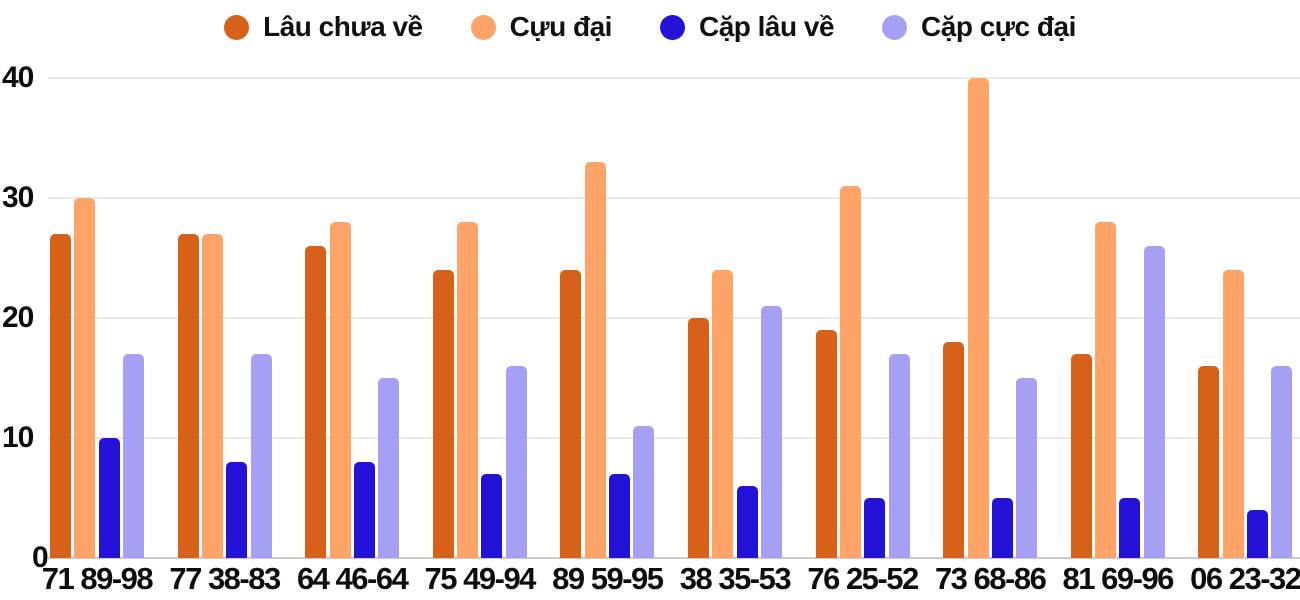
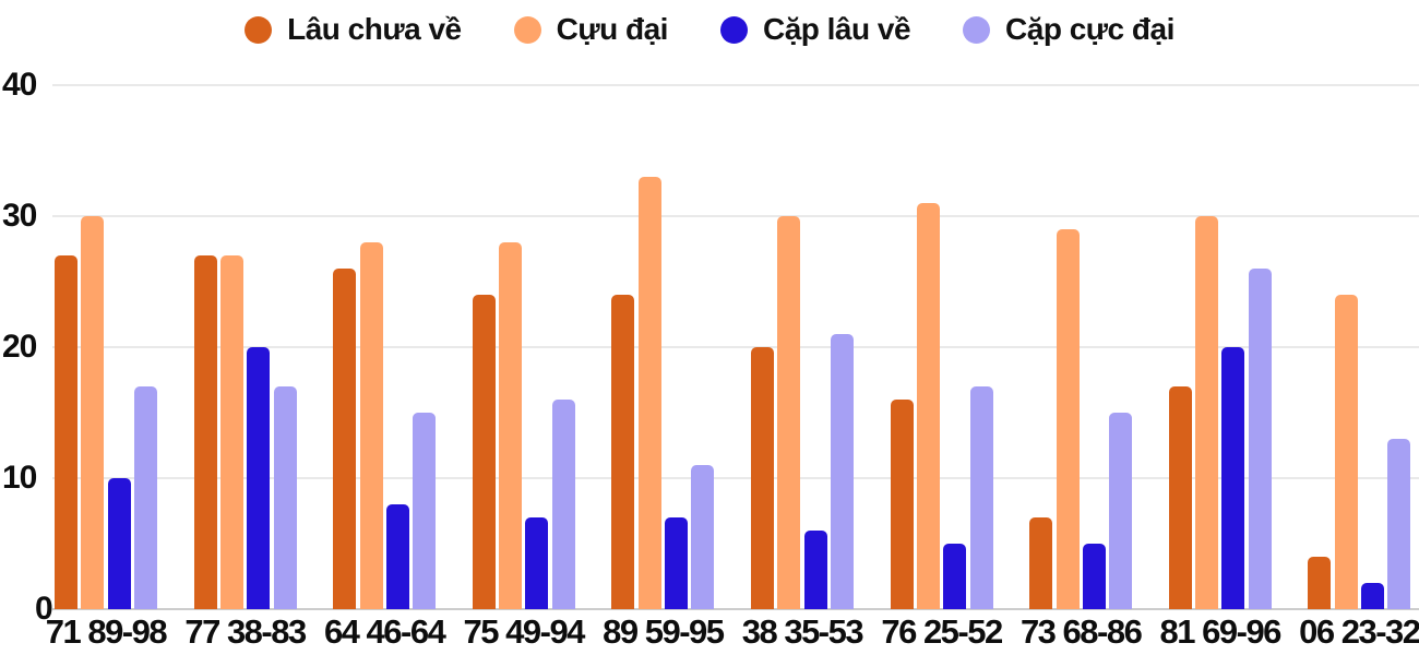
Cặp lâu về/77 38-83: 8 -> 20
Cựu đại/38 35-53: 24 -> 30
Lâu chưa về/76 25-52: 19 -> 16
Lâu chưa về/73 68-86: 18 -> 7
Cựu đại/73 68-86: 40 -> 29
Cựu đại/81 69-96: 28 -> 30
Cặp lâu về/81 69-96: 5 -> 20
Lâu chưa về/06 23-32: 16 -> 4
Cặp lâu về/06 23-32: 4 -> 2
Cặp cực đại/06 23-32: 16 -> 13
